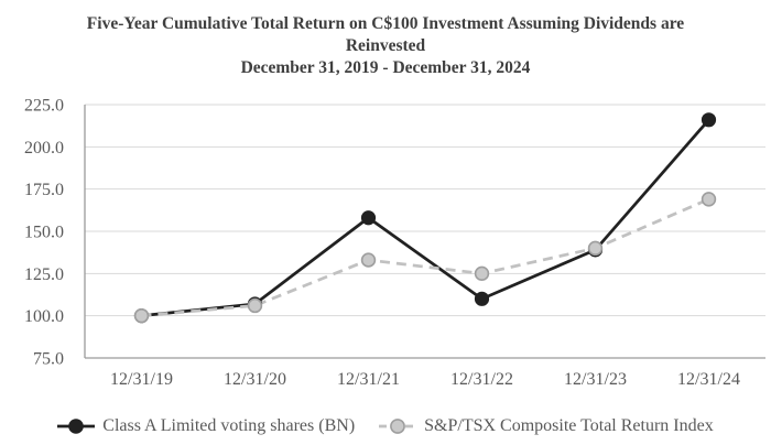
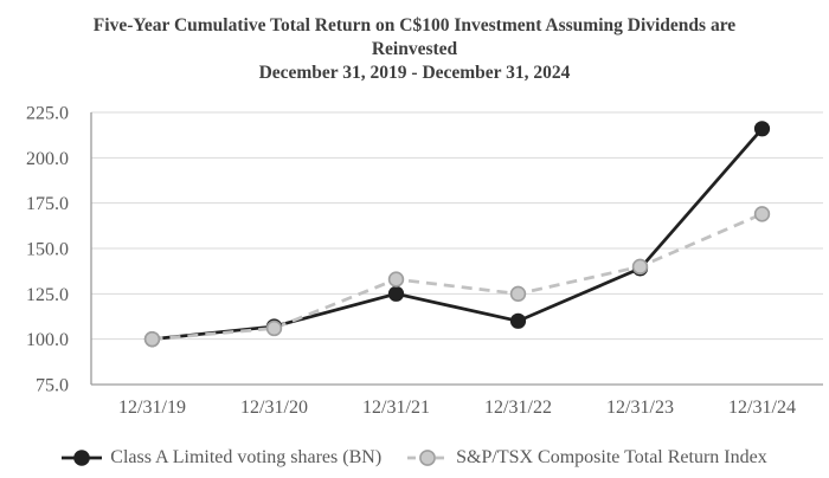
Class A Limited voting shares (BN)/12/31/21: 158 -> 125
